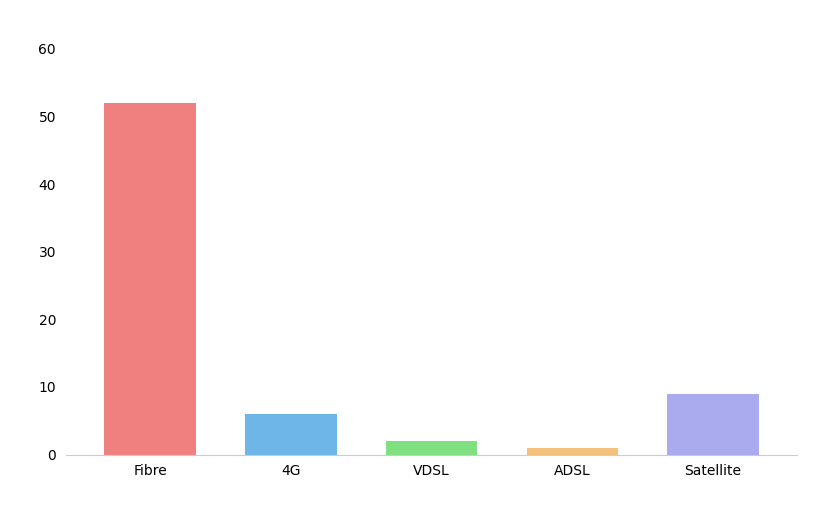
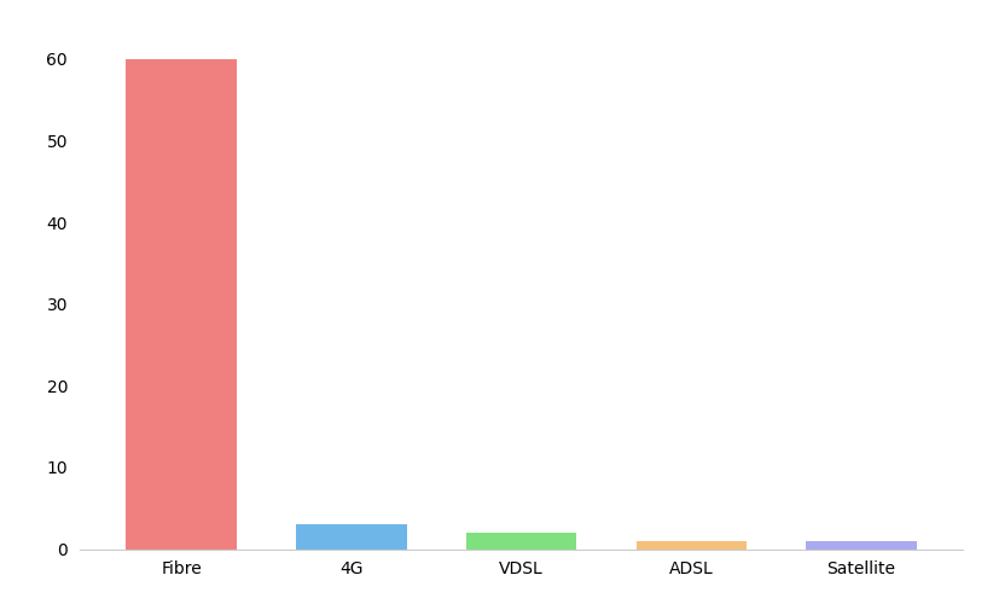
Fibre: 52 -> 60
4G: 6 -> 3
Satellite: 9 -> 1
